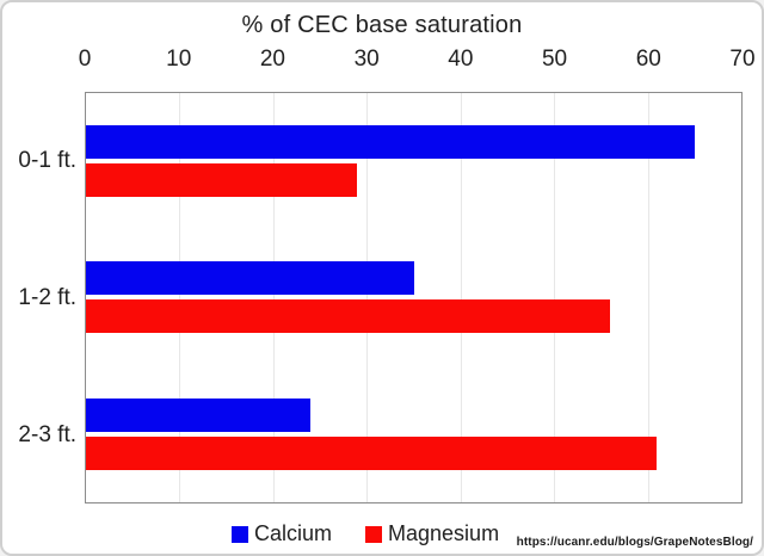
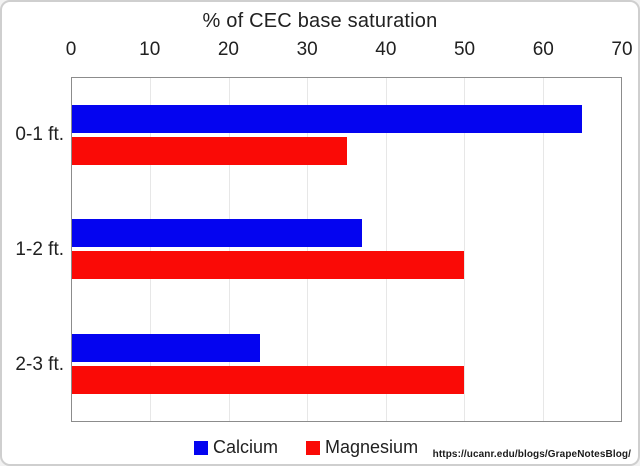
Magnesium/0-1 ft.: 29 -> 35
Calcium/1-2 ft.: 35 -> 37
Magnesium/1-2 ft.: 56 -> 50
Magnesium/2-3 ft.: 61 -> 50
